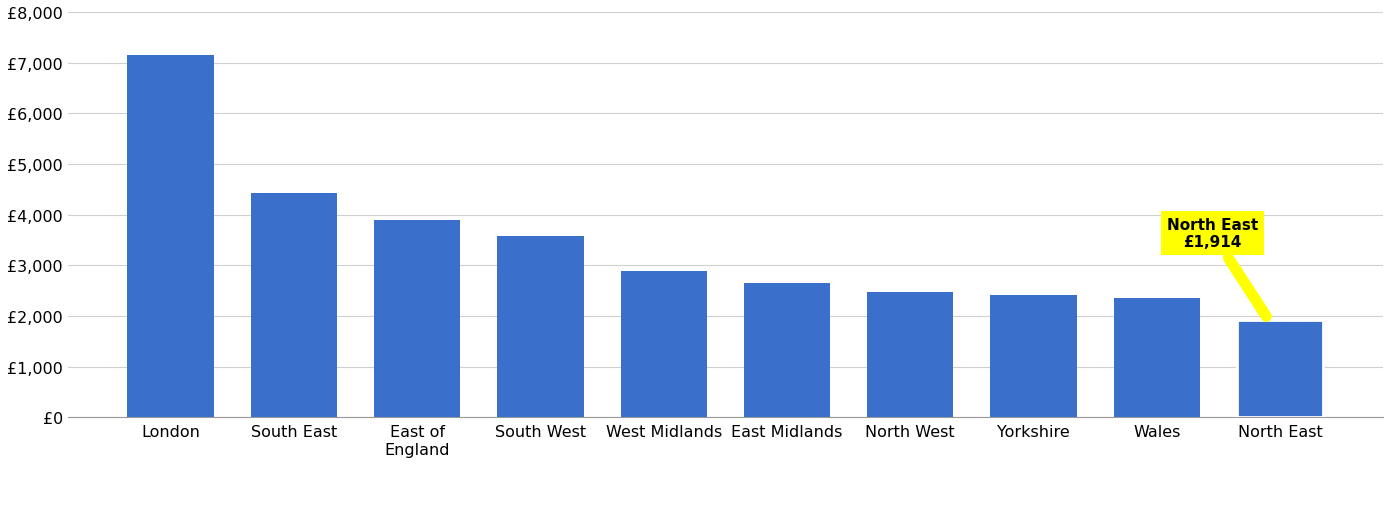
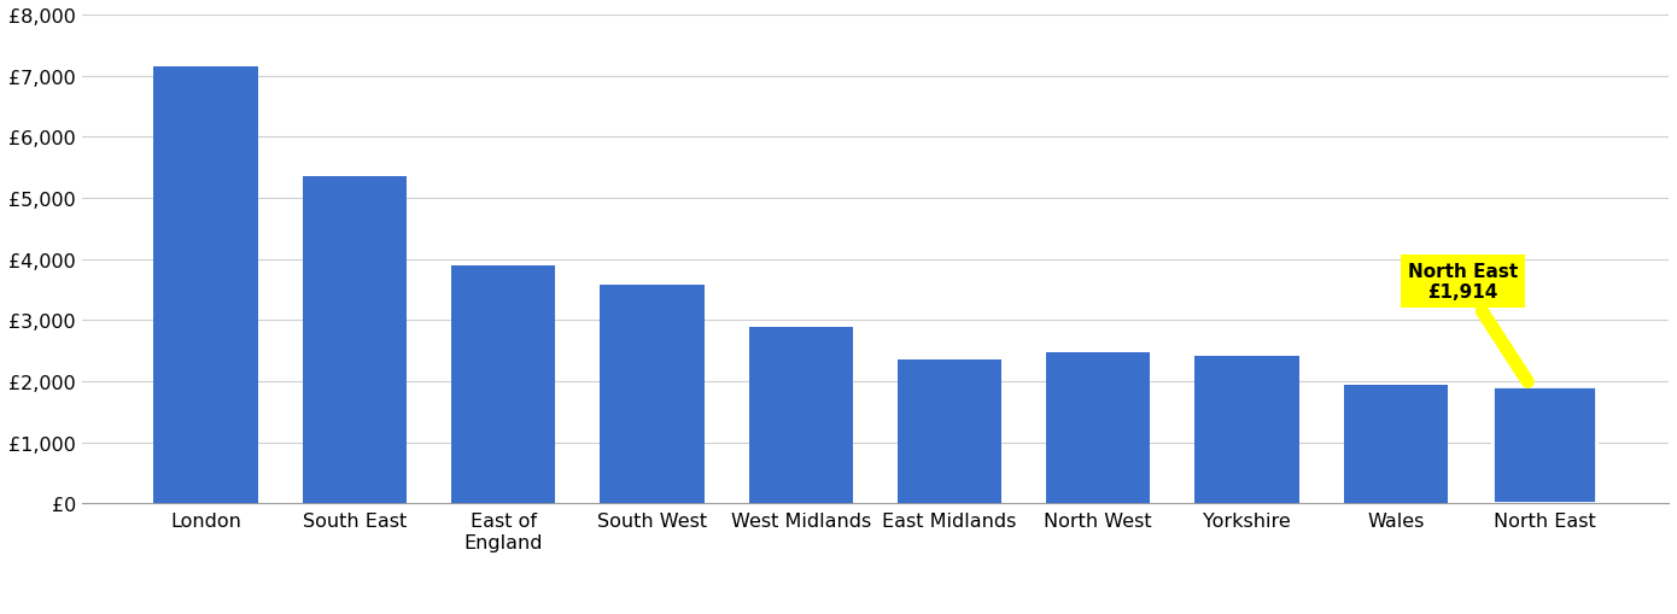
South East: £4,430 -> £5,360
East Midlands: £2,640 -> £2,360
Wales: £2,360 -> £1,940
